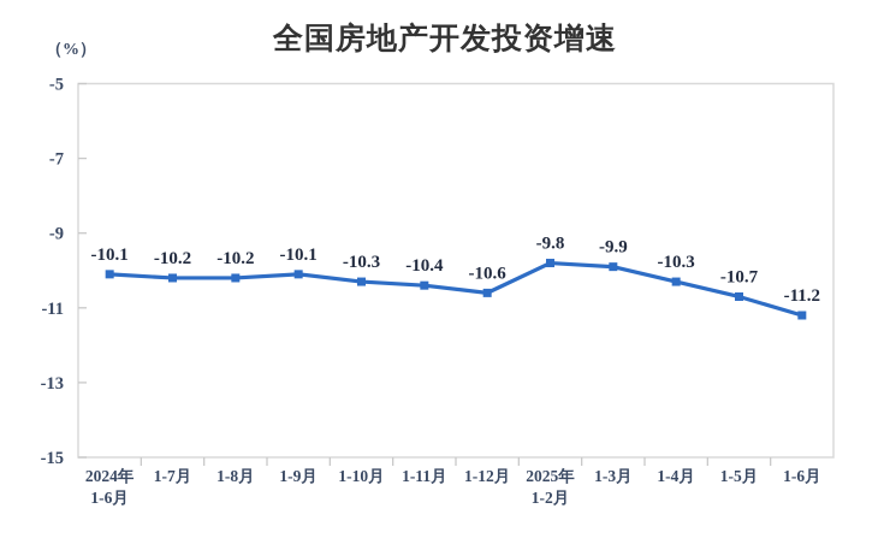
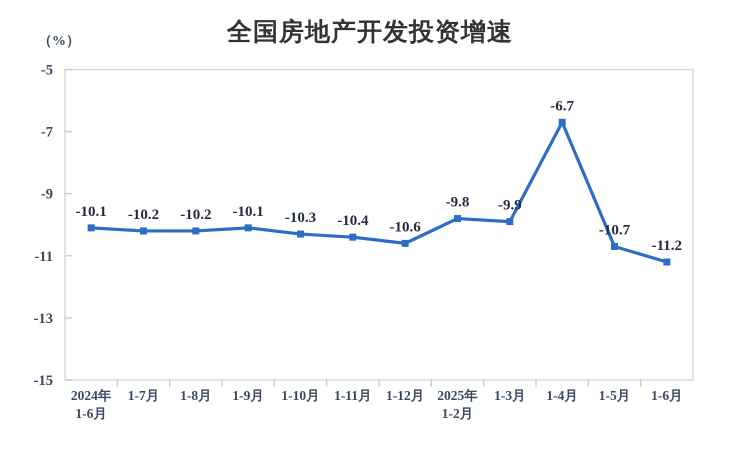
1-4月: -10.3 -> -6.7
